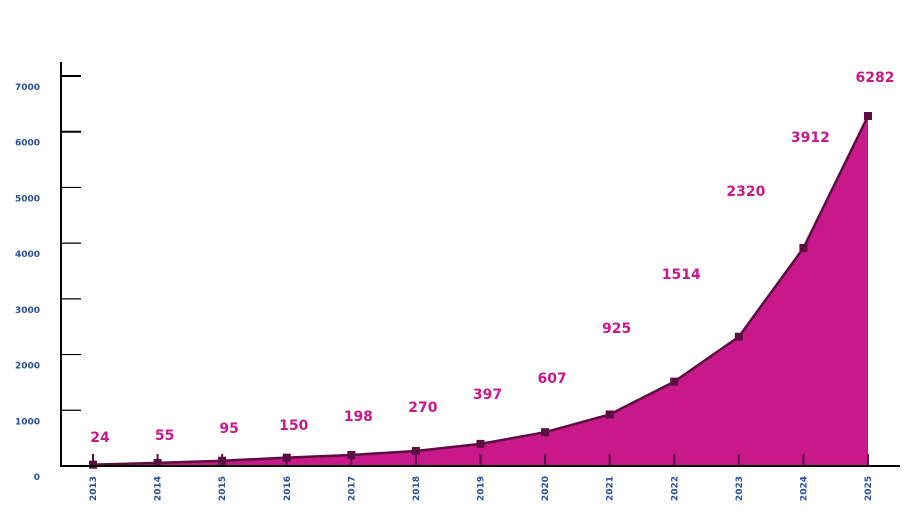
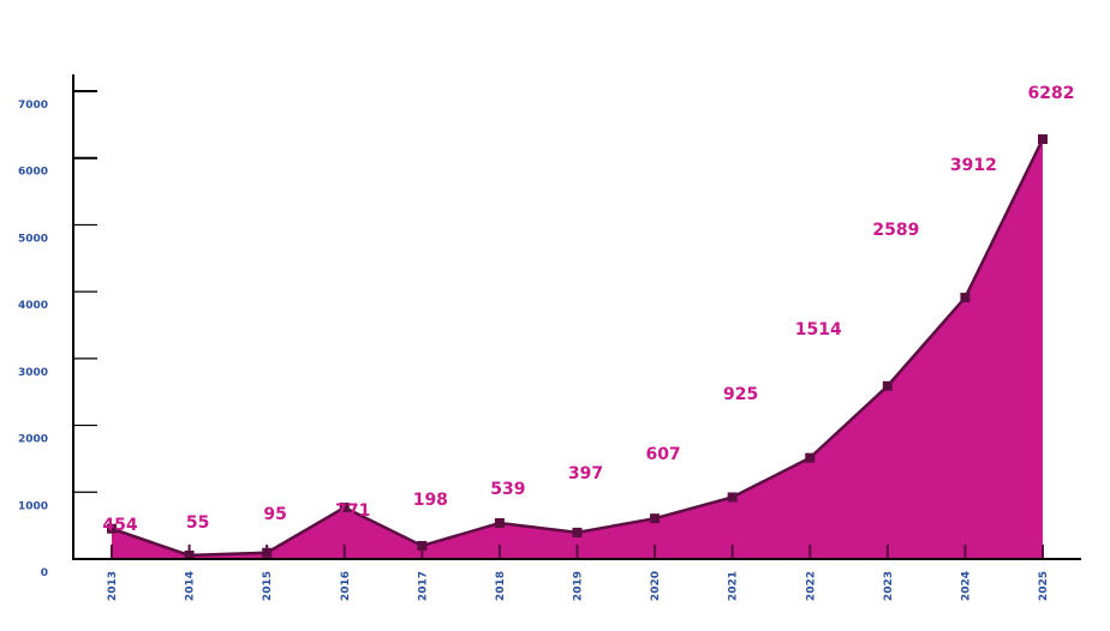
2013: 24 -> 454
2016: 150 -> 771
2018: 270 -> 539
2023: 2320 -> 2589
